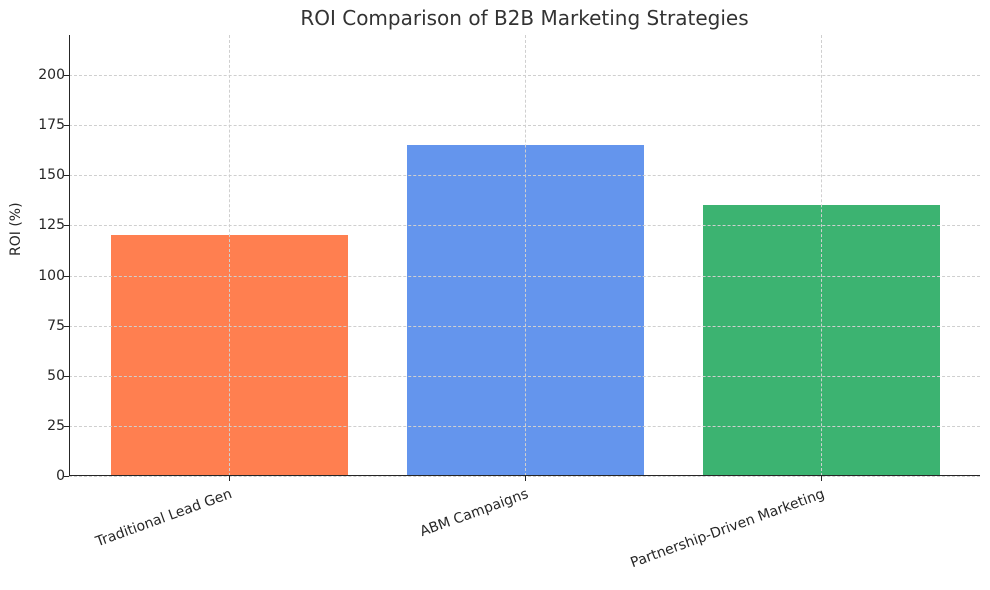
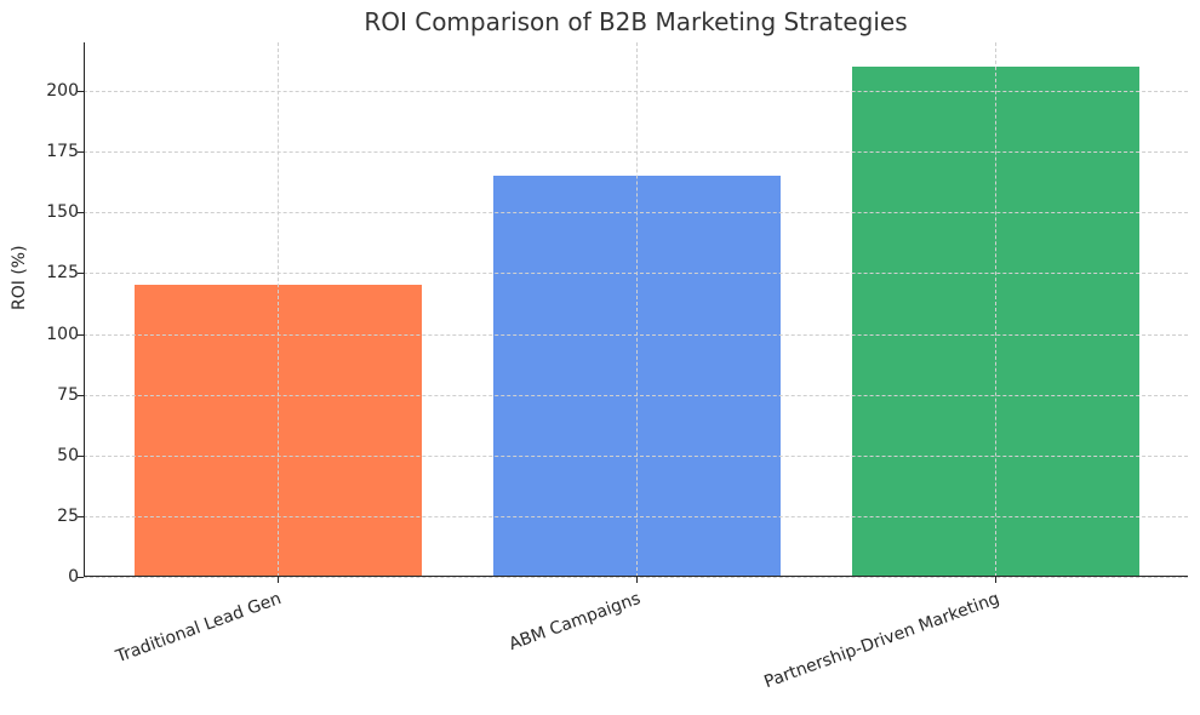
Partnership-Driven Marketing: 135 -> 210
